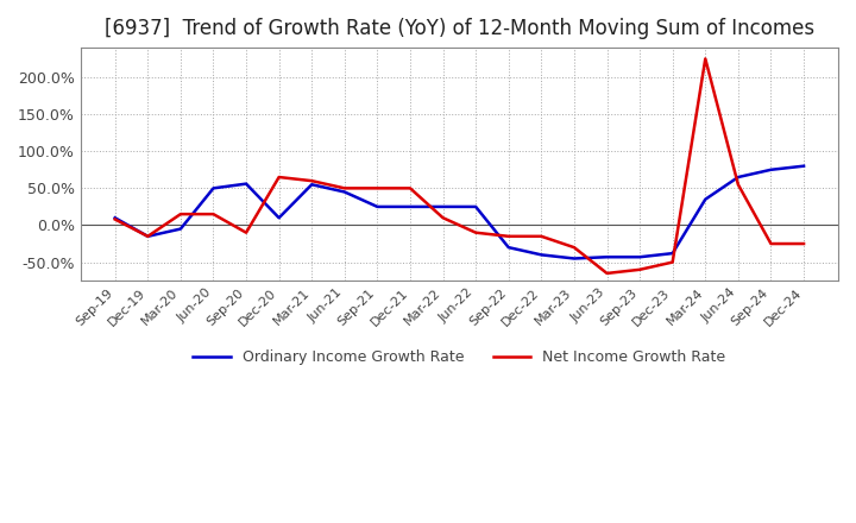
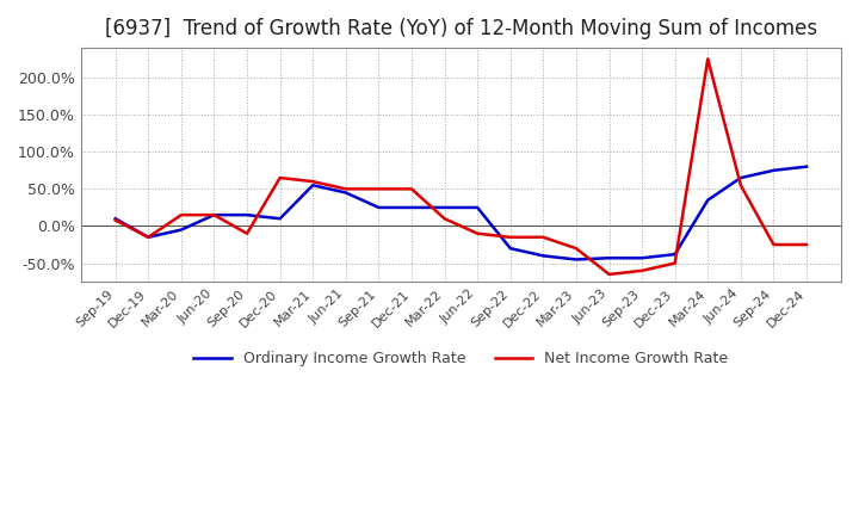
Ordinary Income Growth Rate/Jun-20: 50% -> 15%
Ordinary Income Growth Rate/Sep-20: 56% -> 15%
